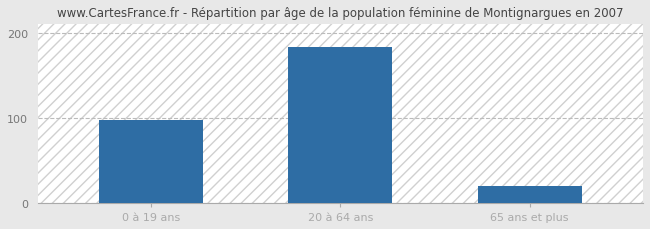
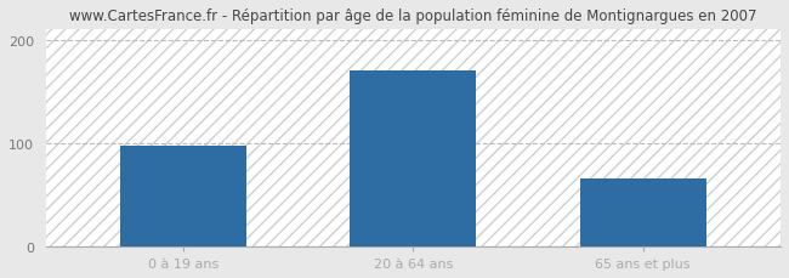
20 à 64 ans: 183 -> 170
65 ans et plus: 20 -> 66
